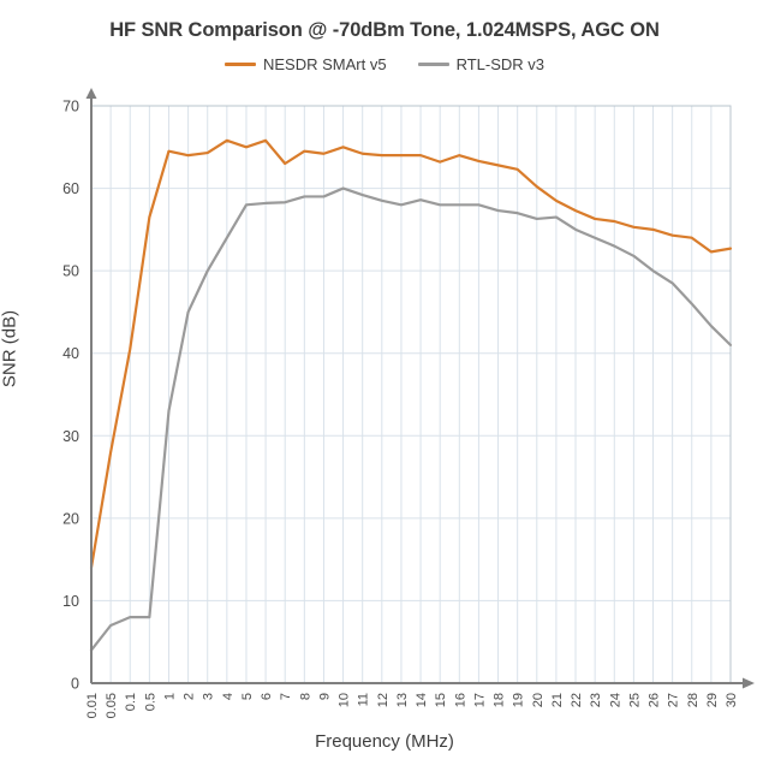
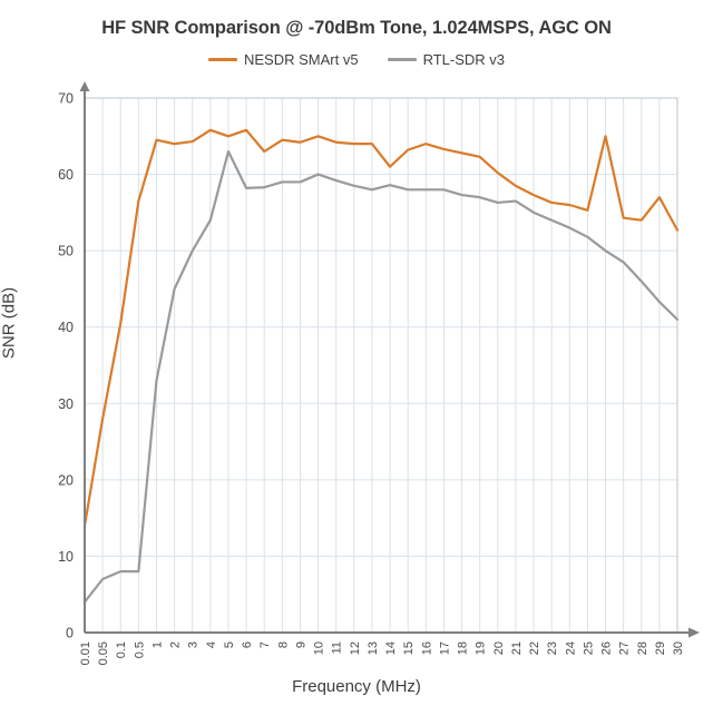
RTL-SDR v3/5: 58 -> 63
NESDR SMArt v5/14: 64 -> 61
NESDR SMArt v5/26: 55 -> 65
NESDR SMArt v5/29: 52 -> 57
